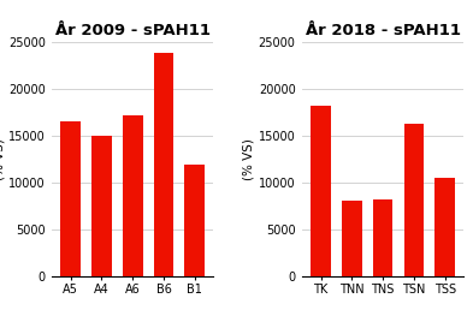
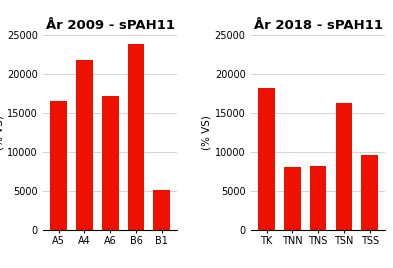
År 2009 - sPAH11/A4: 15000 -> 21800
År 2009 - sPAH11/B1: 12000 -> 5200
År 2018 - sPAH11/TSS: 10500 -> 9600
